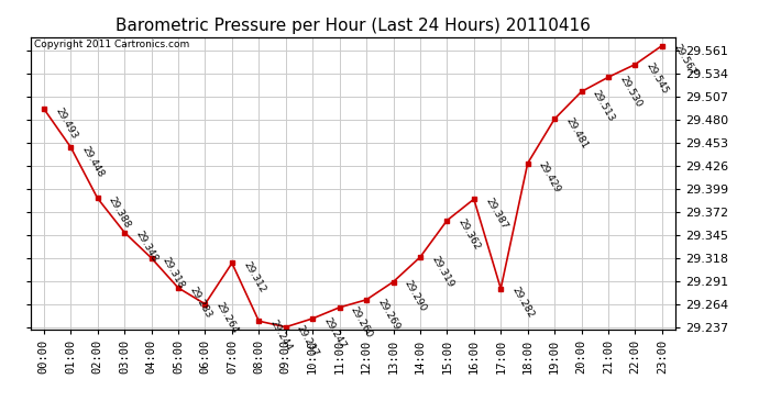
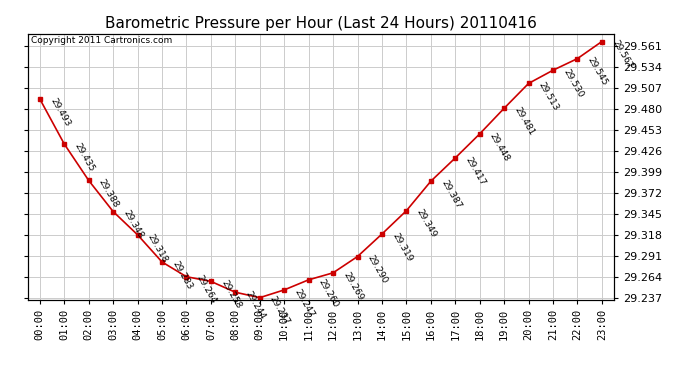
01:00: 29.448 -> 29.435
07:00: 29.312 -> 29.258
15:00: 29.362 -> 29.349
17:00: 29.282 -> 29.417
18:00: 29.429 -> 29.448
